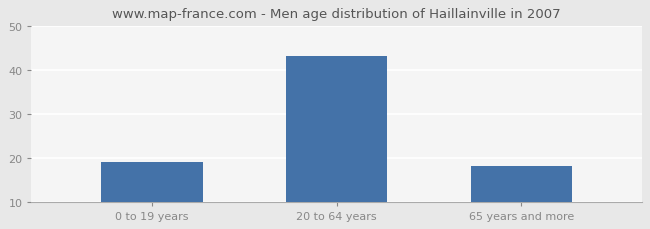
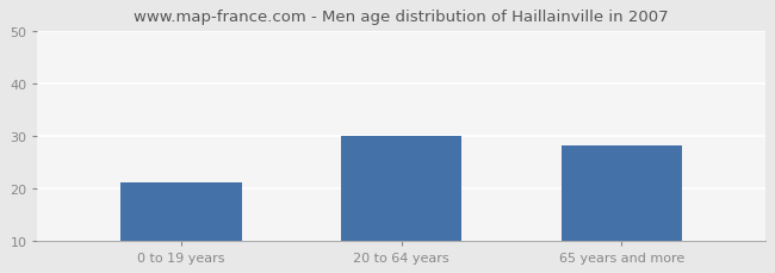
0 to 19 years: 19 -> 21
20 to 64 years: 43 -> 30
65 years and more: 18 -> 28
